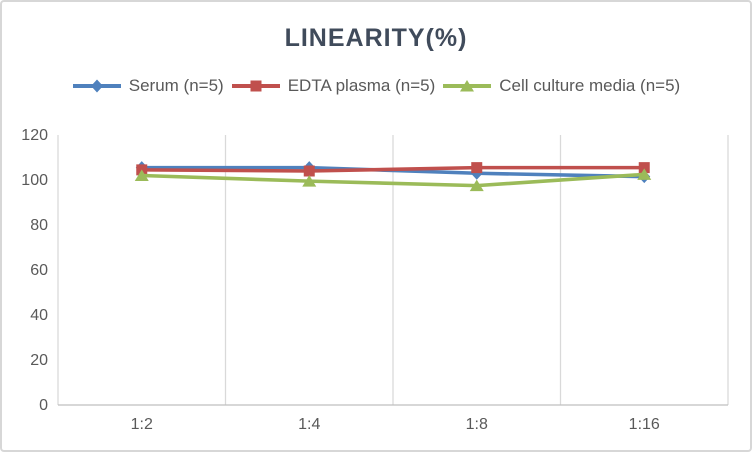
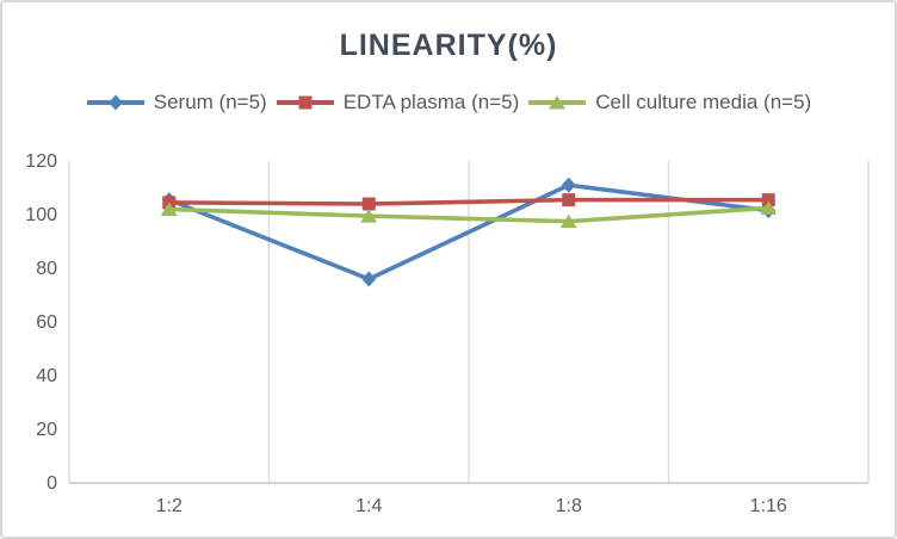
Serum (n=5)/1:4: 106 -> 76
Serum (n=5)/1:8: 103 -> 111
